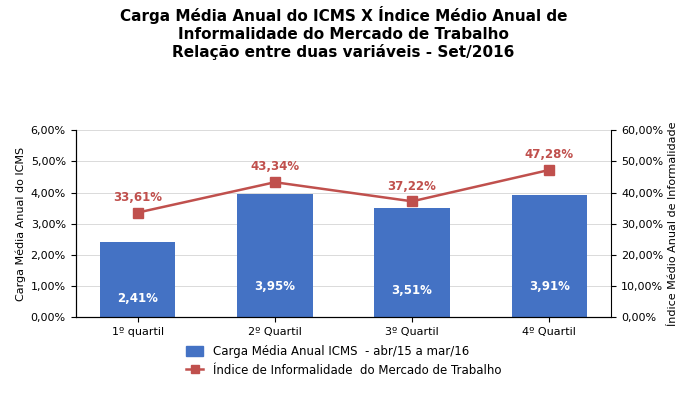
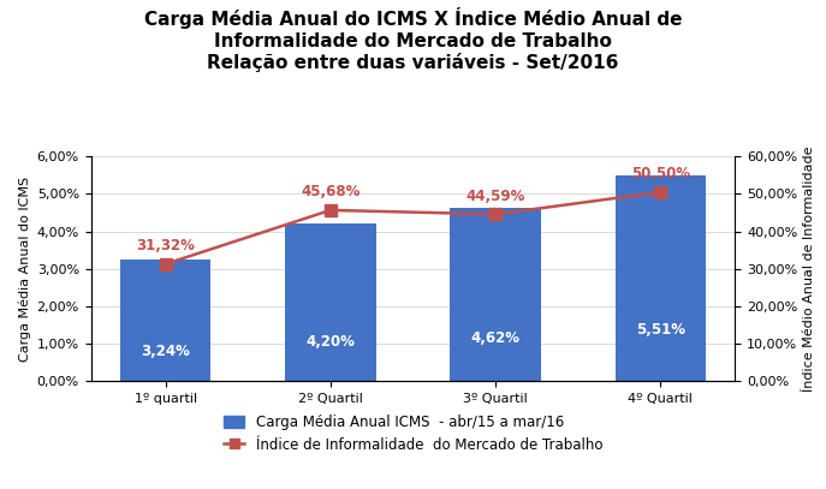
Carga Média Anual ICMS - abr/15 a mar/16/1º quartil: 2,41% -> 3,24%
Índice de Informalidade do Mercado de Trabalho/1º quartil: 33,61% -> 31,32%
Carga Média Anual ICMS - abr/15 a mar/16/2º Quartil: 3,95% -> 4,20%
Índice de Informalidade do Mercado de Trabalho/2º Quartil: 43,34% -> 45,68%
Carga Média Anual ICMS - abr/15 a mar/16/3º Quartil: 3,51% -> 4,62%
Índice de Informalidade do Mercado de Trabalho/3º Quartil: 37,22% -> 44,59%
Carga Média Anual ICMS - abr/15 a mar/16/4º Quartil: 3,91% -> 5,51%
Índice de Informalidade do Mercado de Trabalho/4º Quartil: 47,28% -> 50,50%
